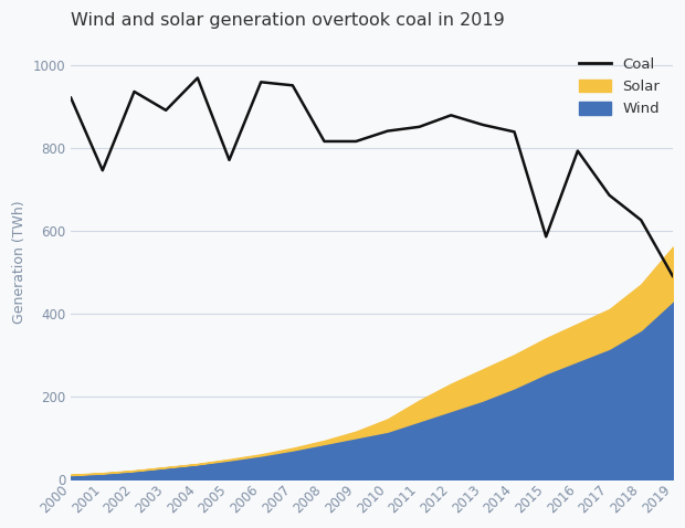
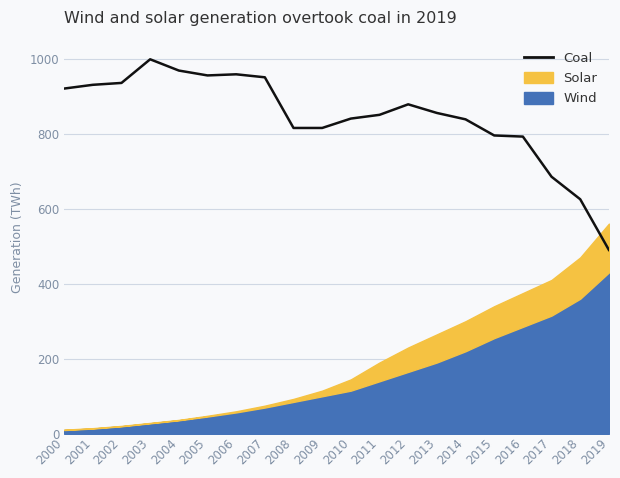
Coal/2001: 745 -> 930
Coal/2003: 890 -> 998
Coal/2005: 770 -> 955
Coal/2015: 585 -> 795
